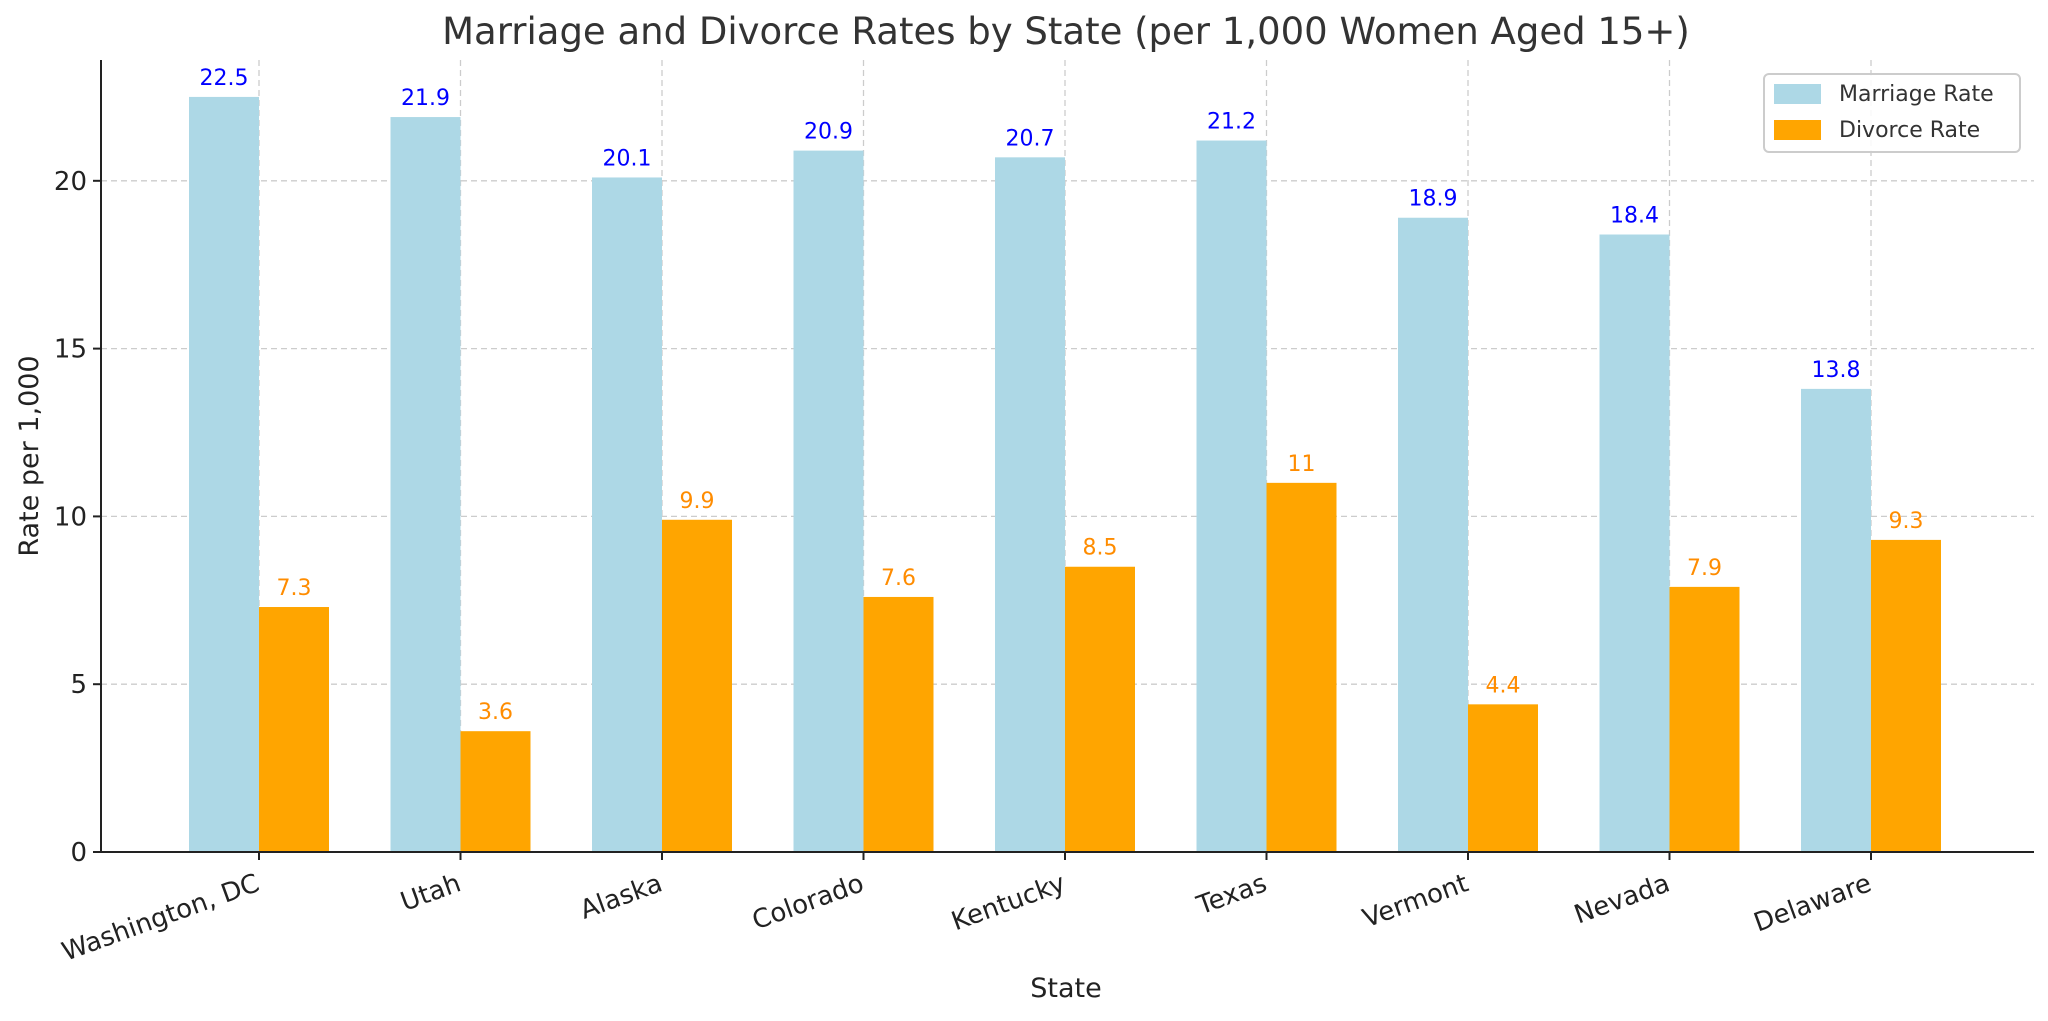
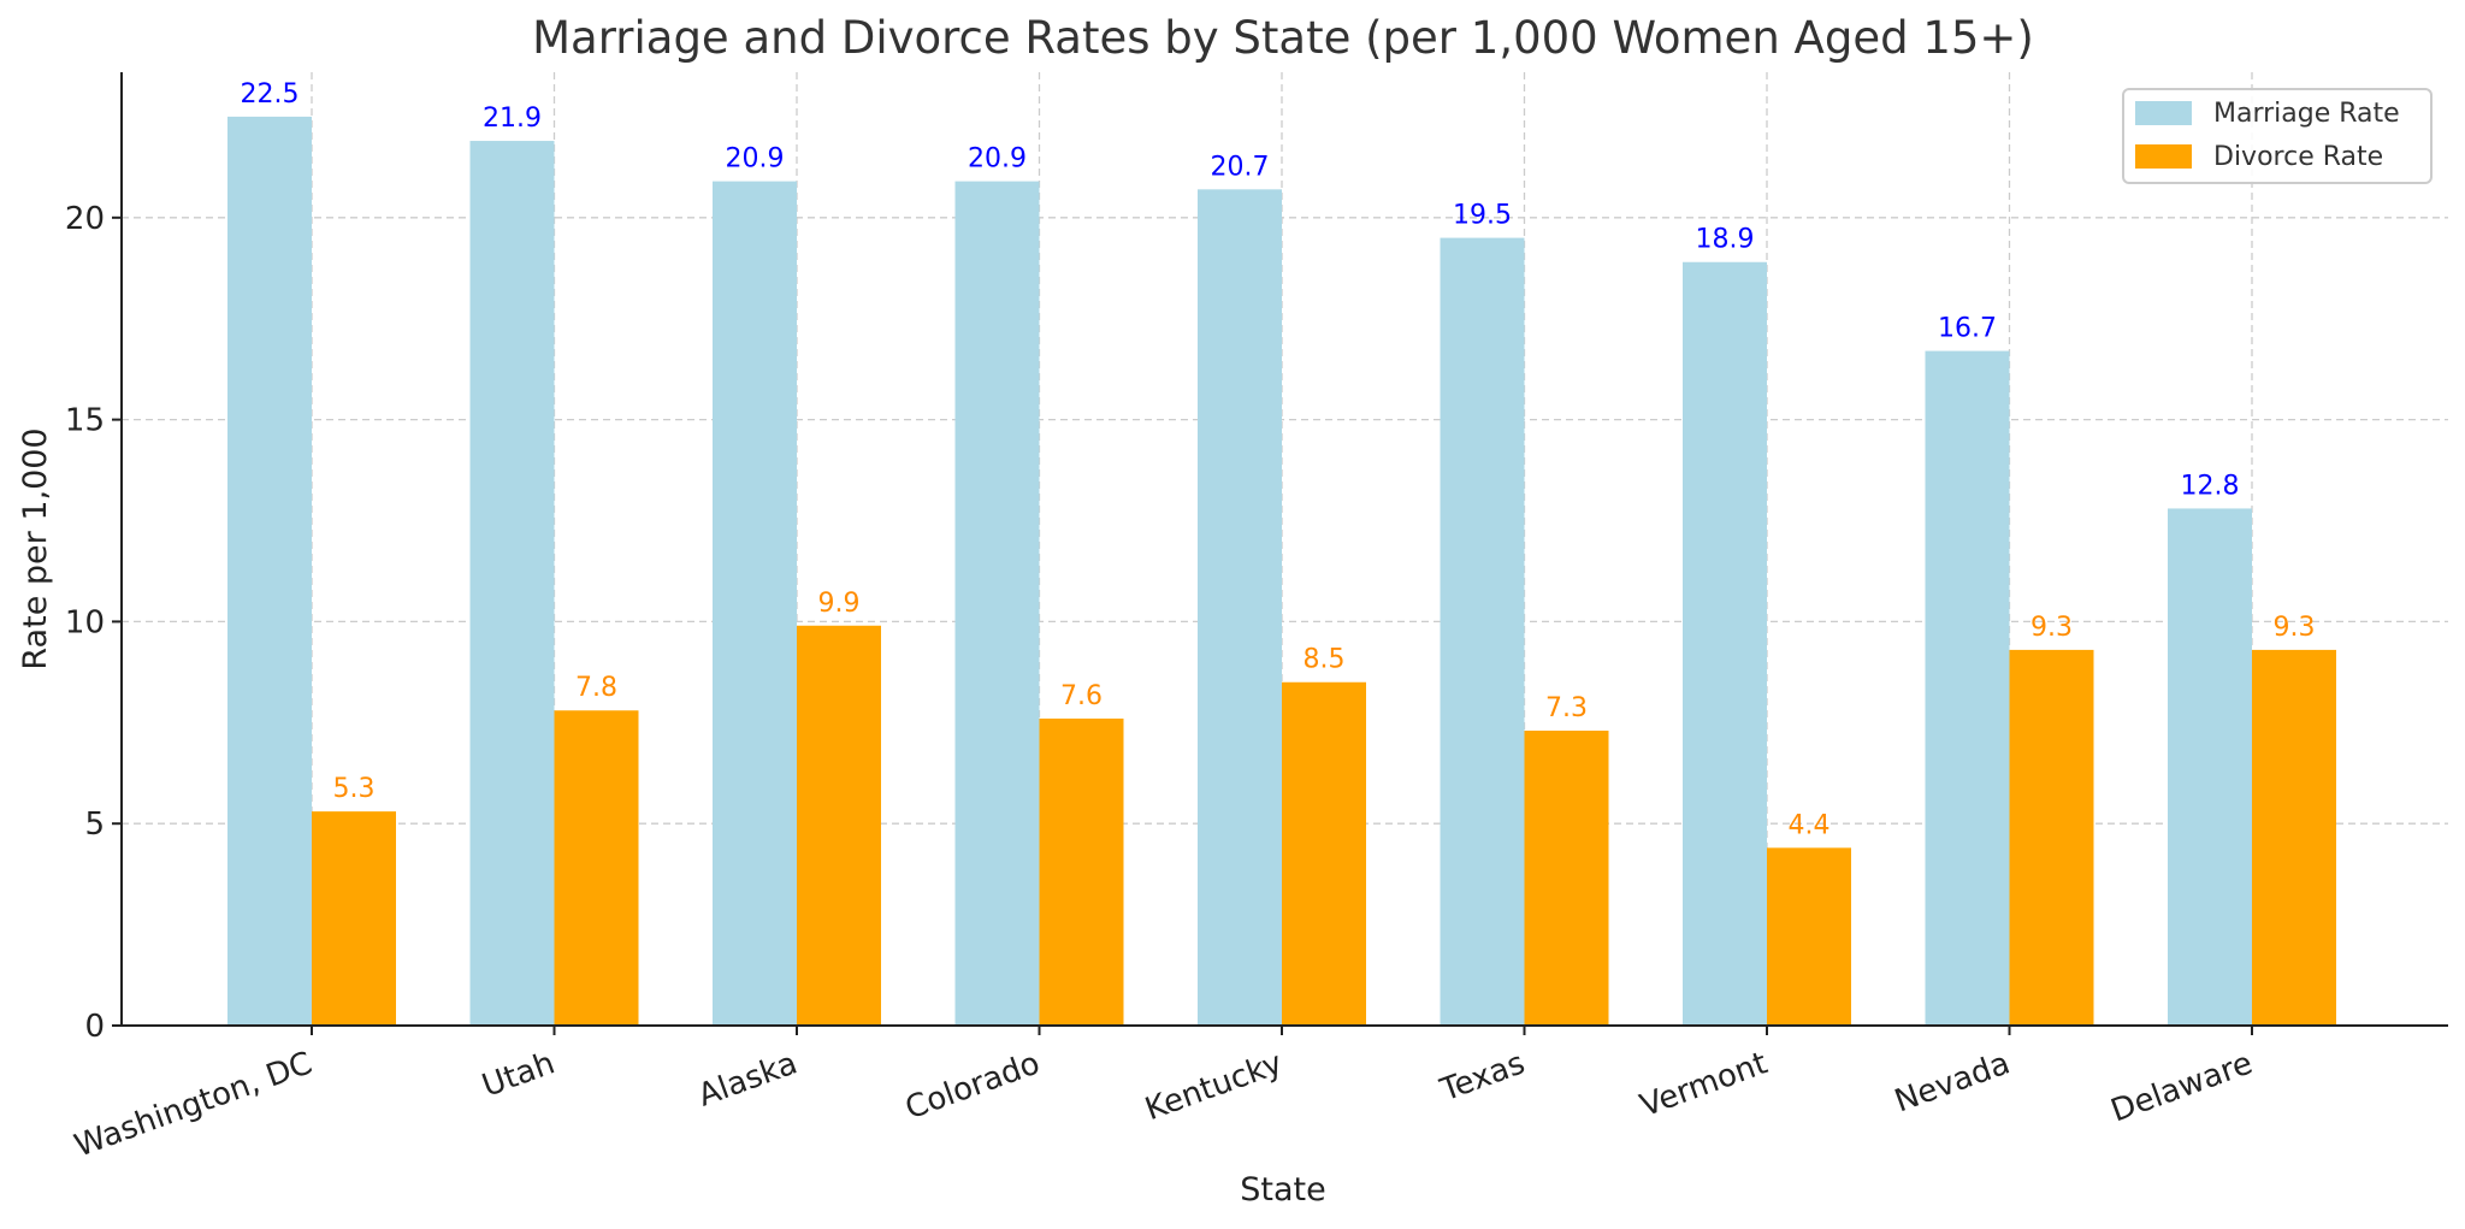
Divorce Rate/Washington, DC: 7.3 -> 5.3
Divorce Rate/Utah: 3.6 -> 7.8
Marriage Rate/Alaska: 20.1 -> 20.9
Marriage Rate/Texas: 21.2 -> 19.5
Divorce Rate/Texas: 11 -> 7.3
Marriage Rate/Nevada: 18.4 -> 16.7
Divorce Rate/Nevada: 7.9 -> 9.3
Marriage Rate/Delaware: 13.8 -> 12.8
